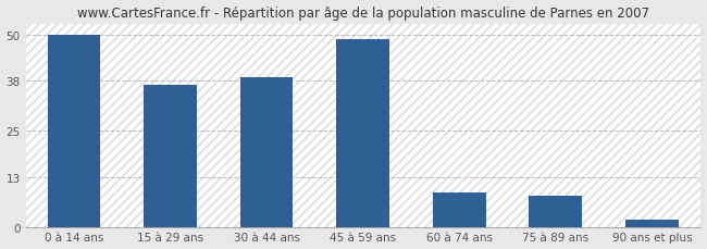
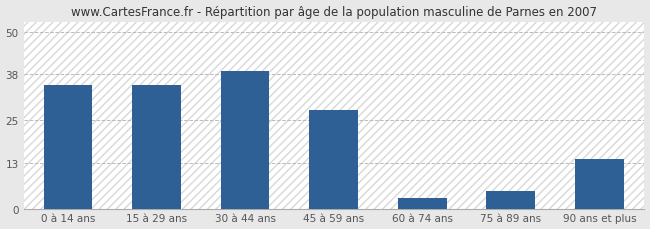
0 à 14 ans: 50 -> 35
15 à 29 ans: 37 -> 35
45 à 59 ans: 49 -> 28
60 à 74 ans: 9 -> 3
75 à 89 ans: 8 -> 5
90 ans et plus: 2 -> 14
